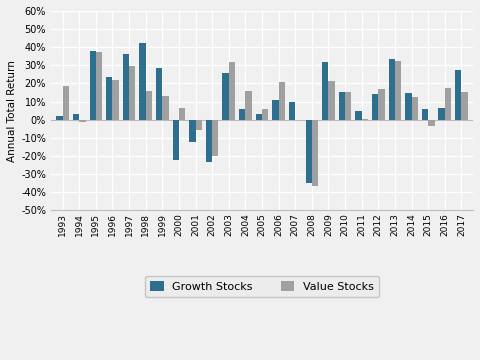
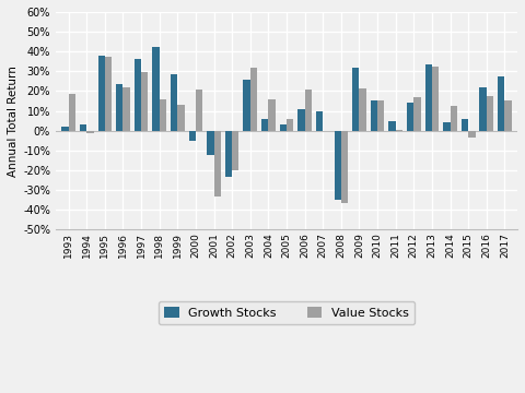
Growth Stocks/2000: -22% -> -5%
Value Stocks/2000: 6% -> 21%
Value Stocks/2001: -6% -> -33%
Growth Stocks/2014: 15% -> 4%
Growth Stocks/2016: 6% -> 22%
